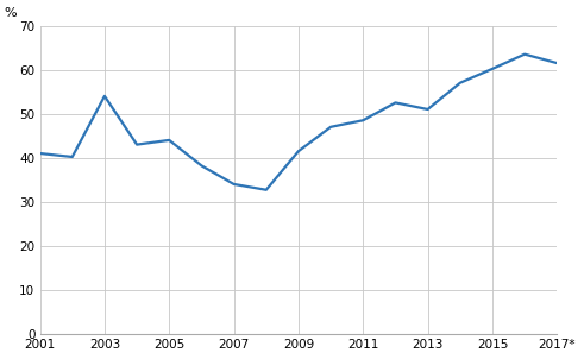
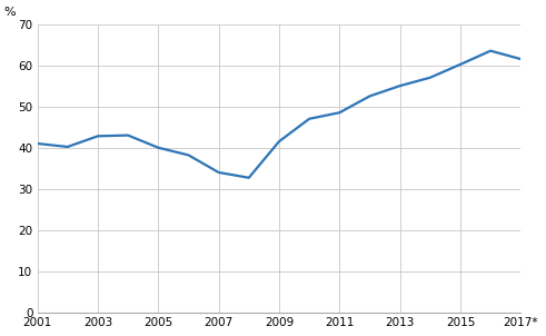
2003: 54.0 -> 42.8
2005: 44.0 -> 40.0
2013: 51.0 -> 55.0
